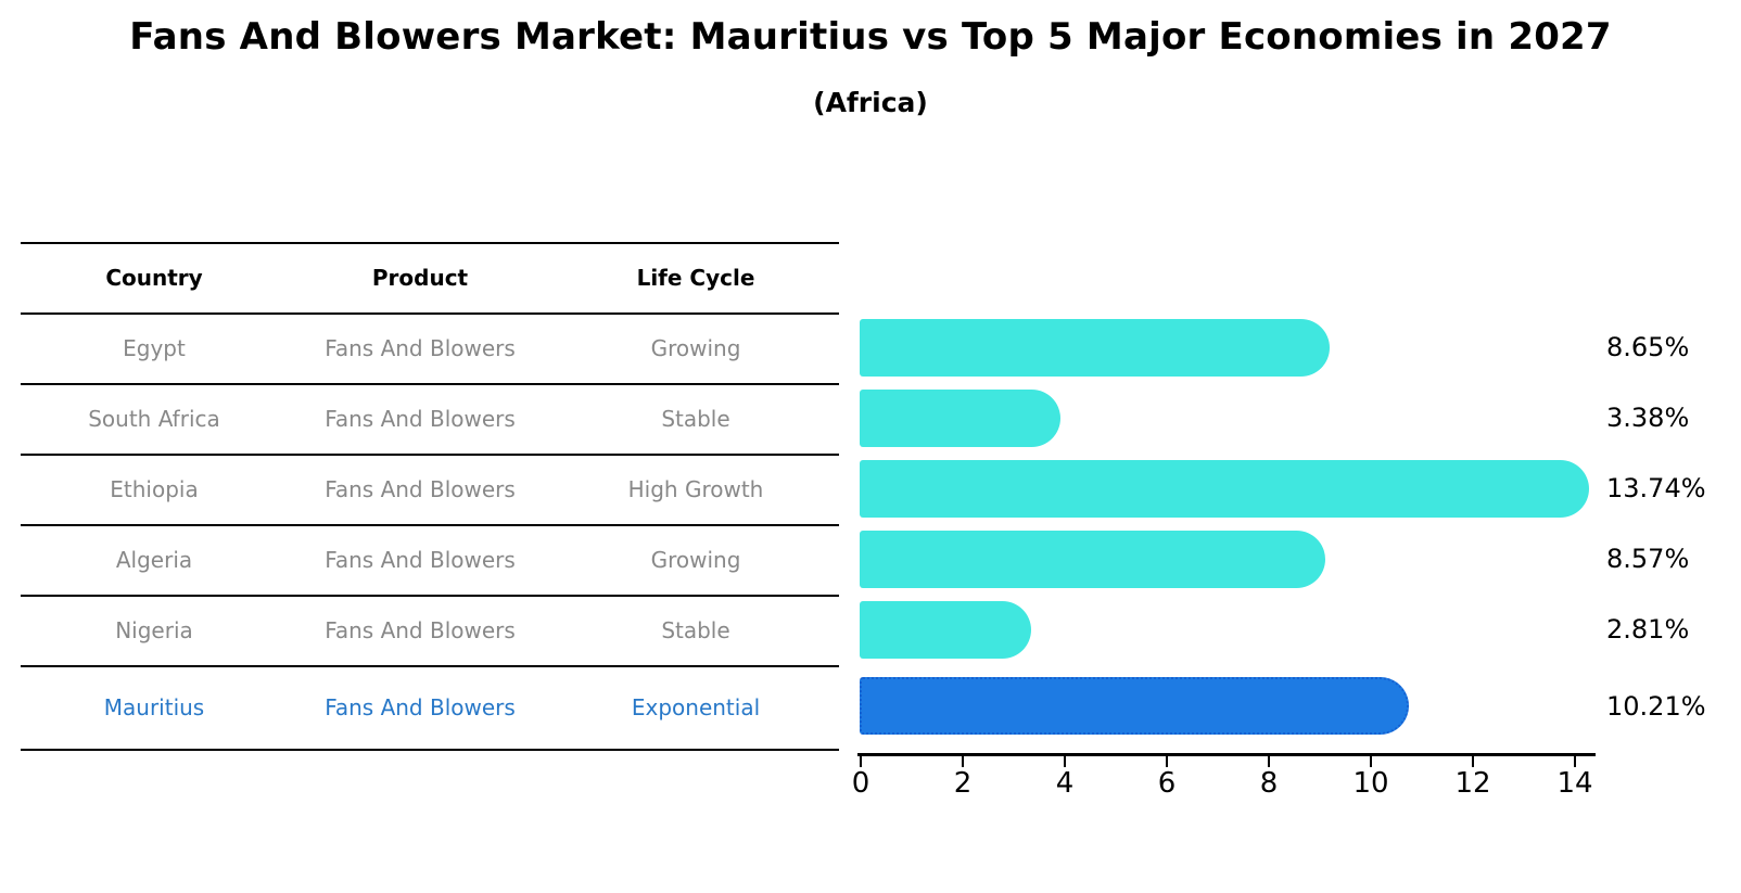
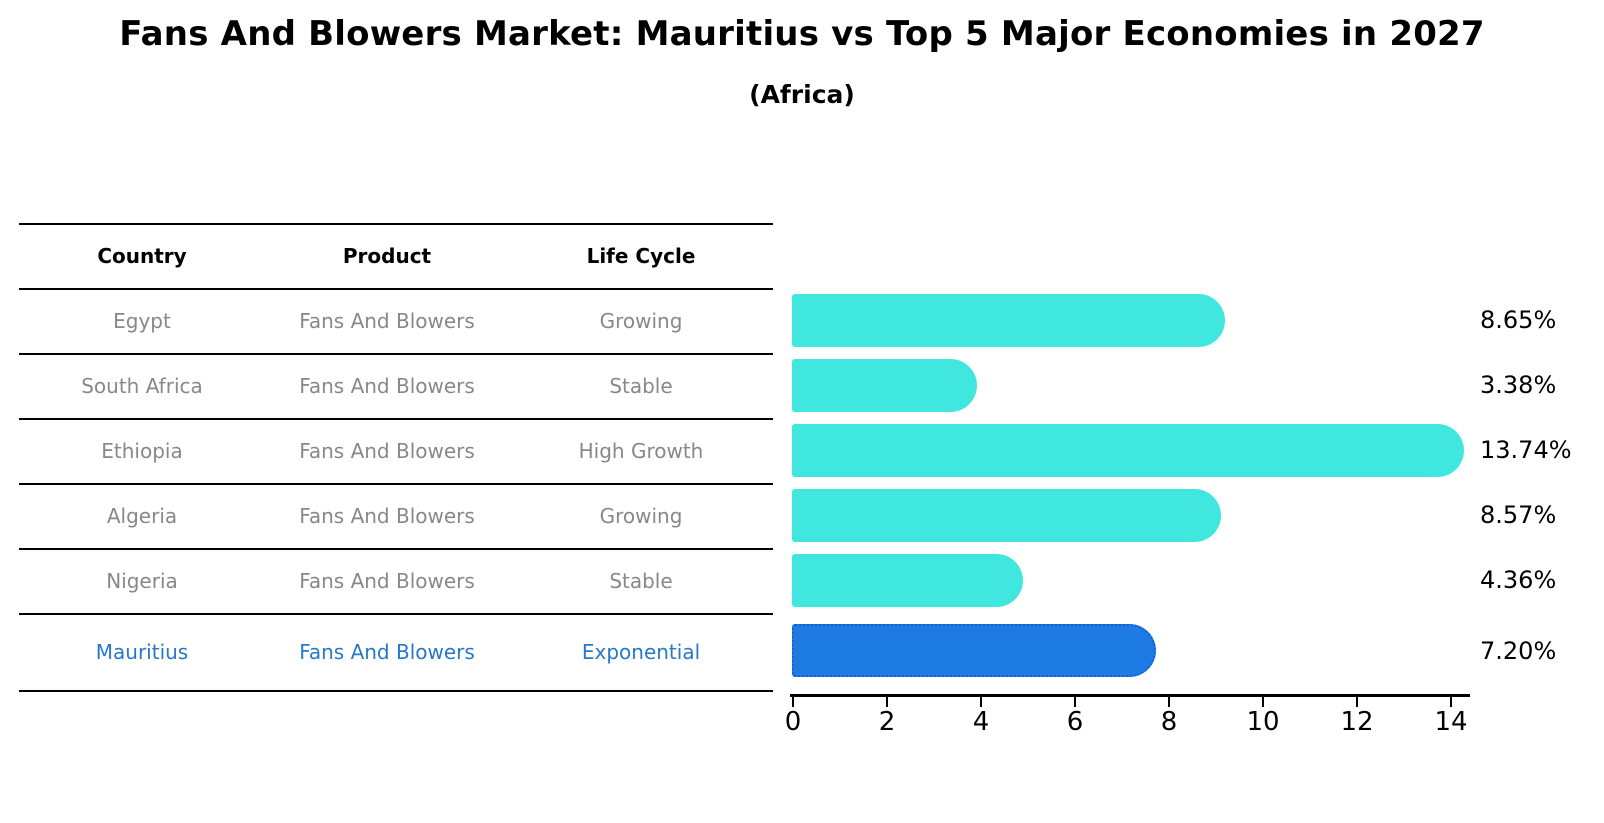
Nigeria: 2.81% -> 4.36%
Mauritius: 10.21% -> 7.20%
